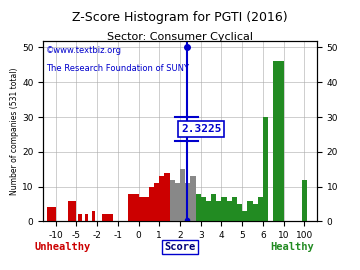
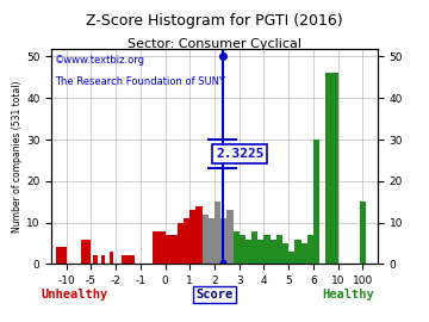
100: 12 -> 15
